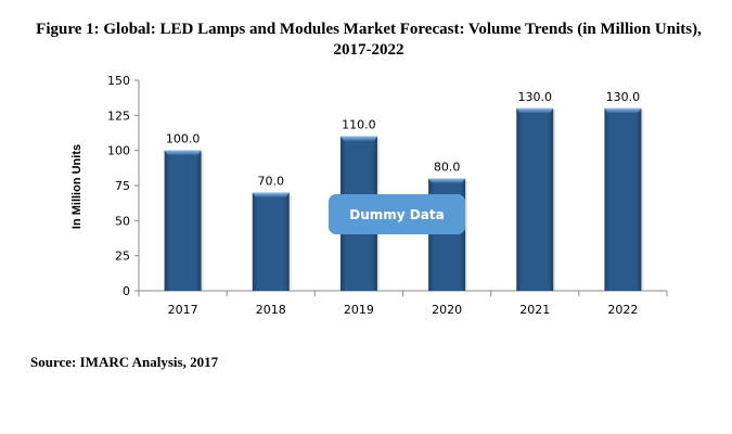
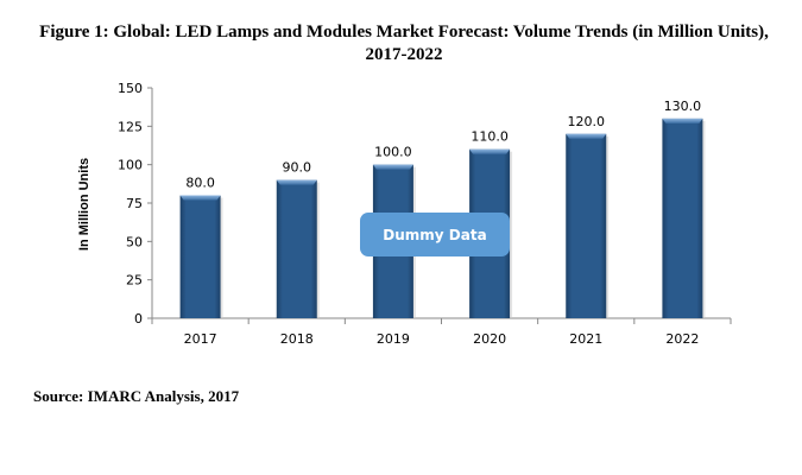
2017: 100.0 -> 80.0
2018: 70.0 -> 90.0
2019: 110.0 -> 100.0
2020: 80.0 -> 110.0
2021: 130.0 -> 120.0
